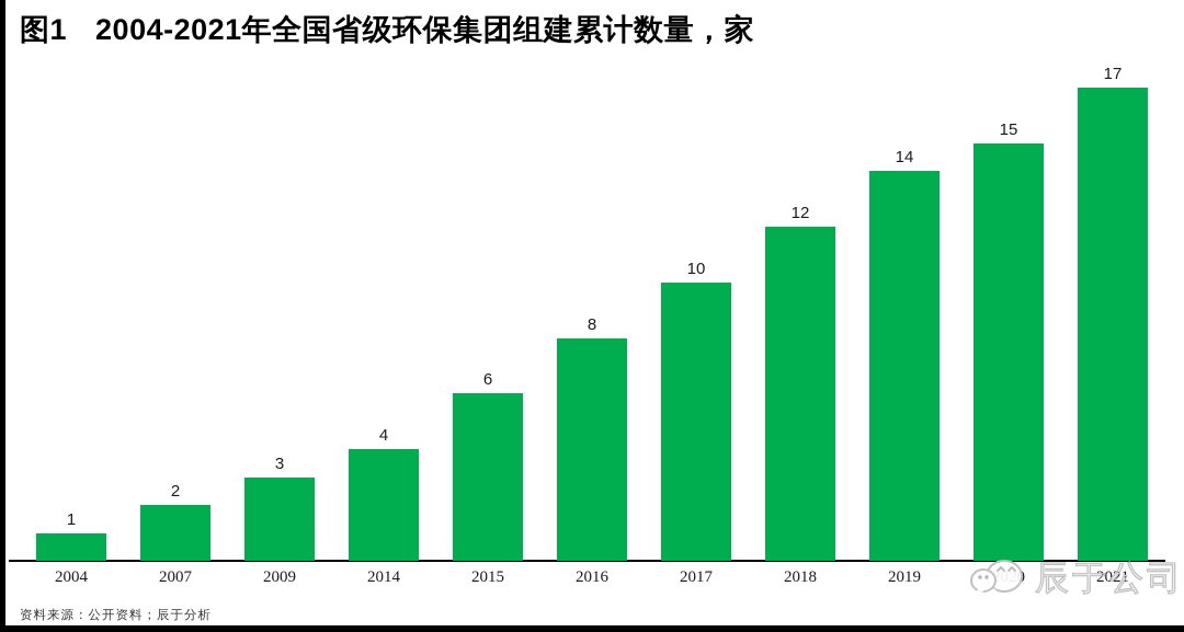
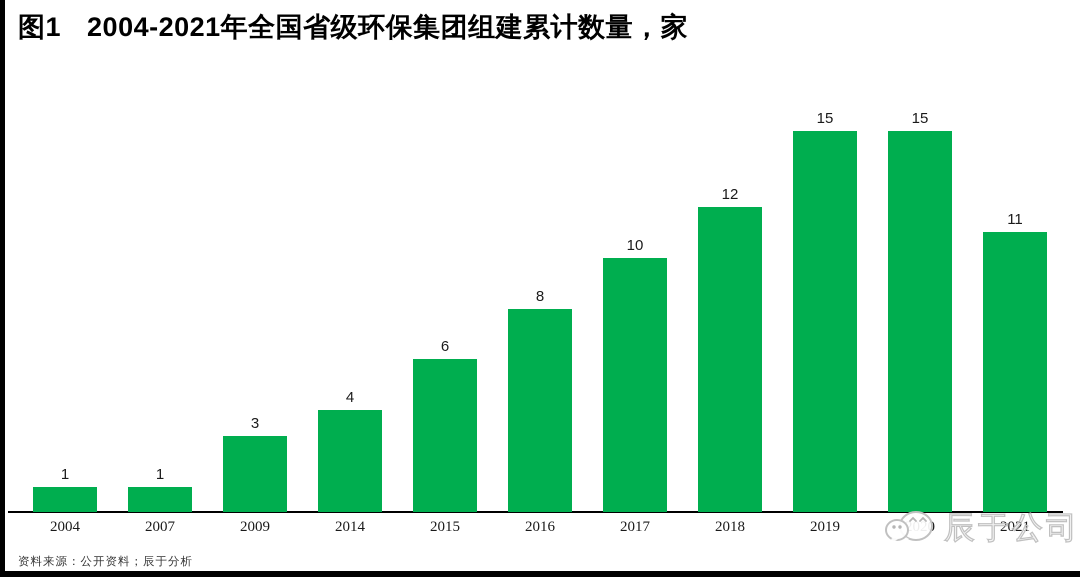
2007: 2 -> 1
2019: 14 -> 15
2021: 17 -> 11
